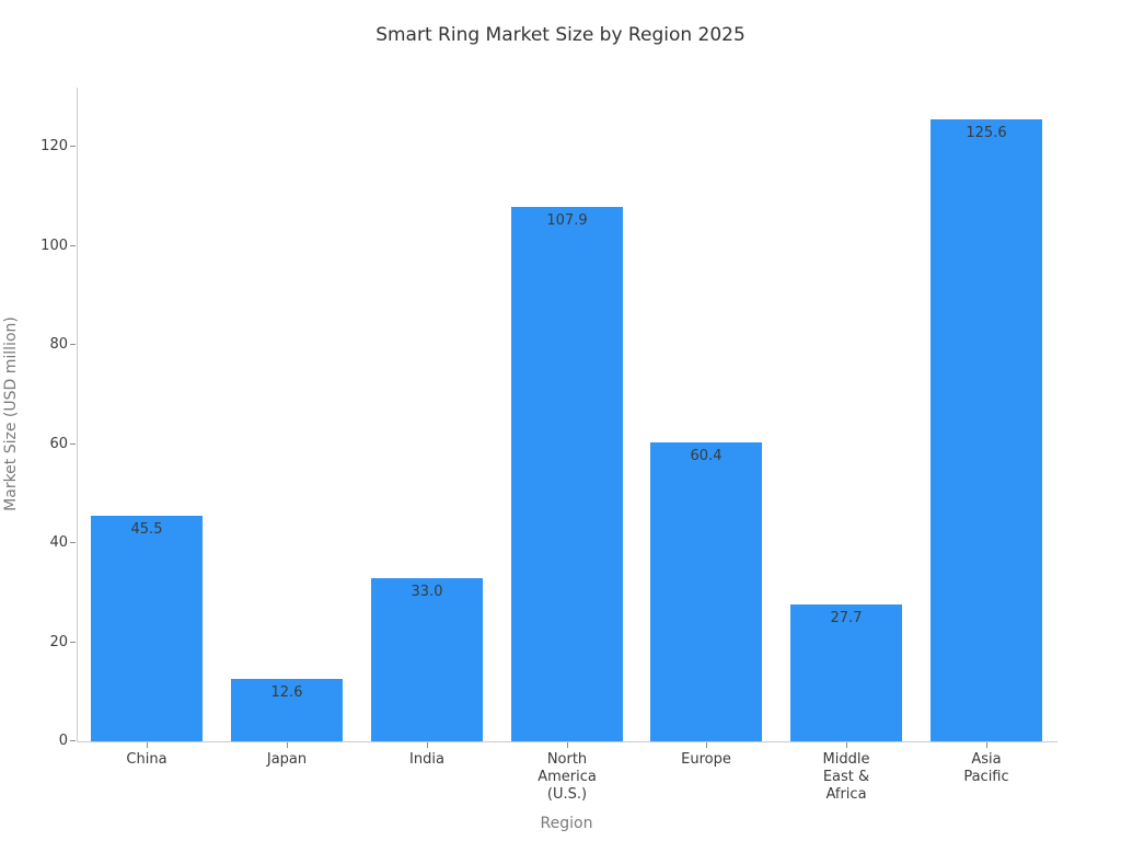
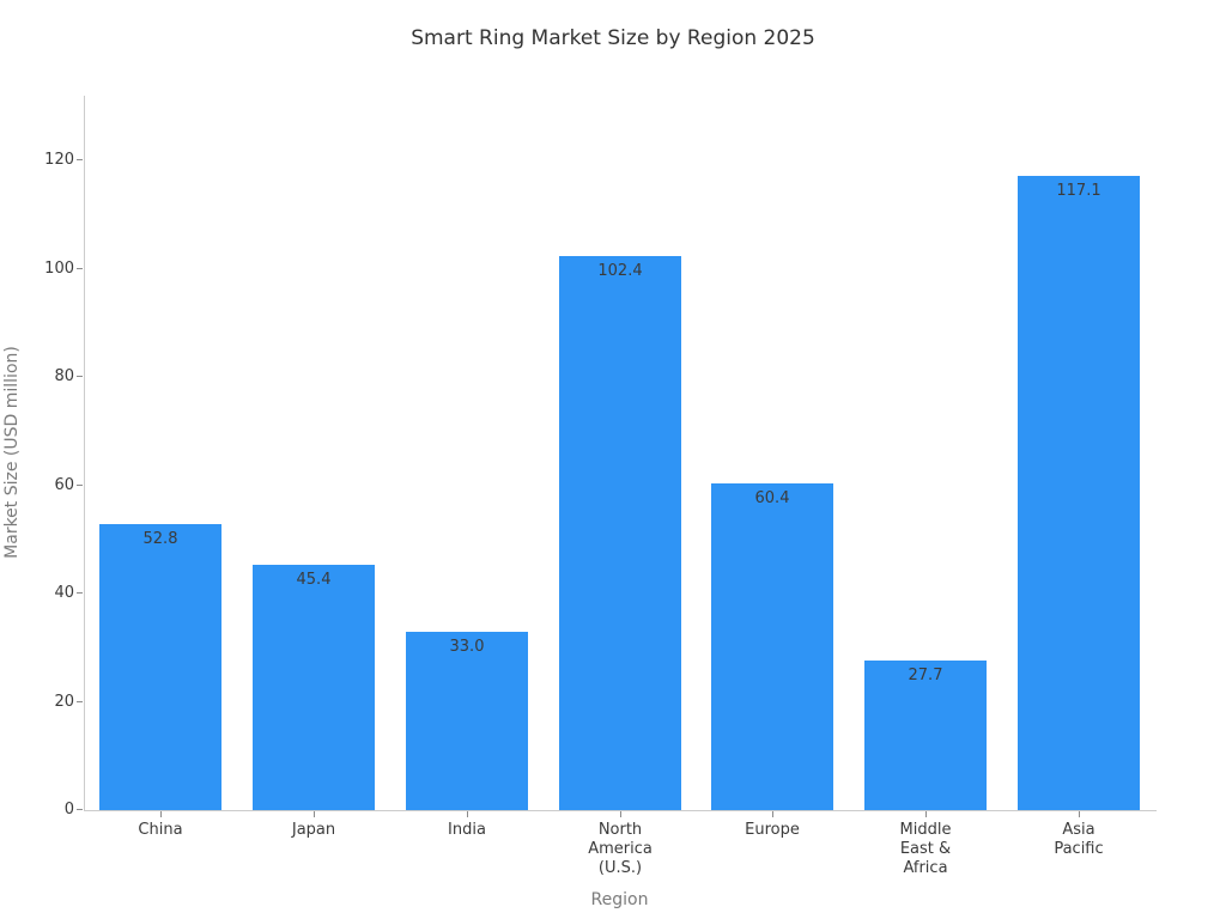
China: 45.5 -> 52.8
Japan: 12.6 -> 45.4
North America (U.S.): 107.9 -> 102.4
Asia Pacific: 125.6 -> 117.1
